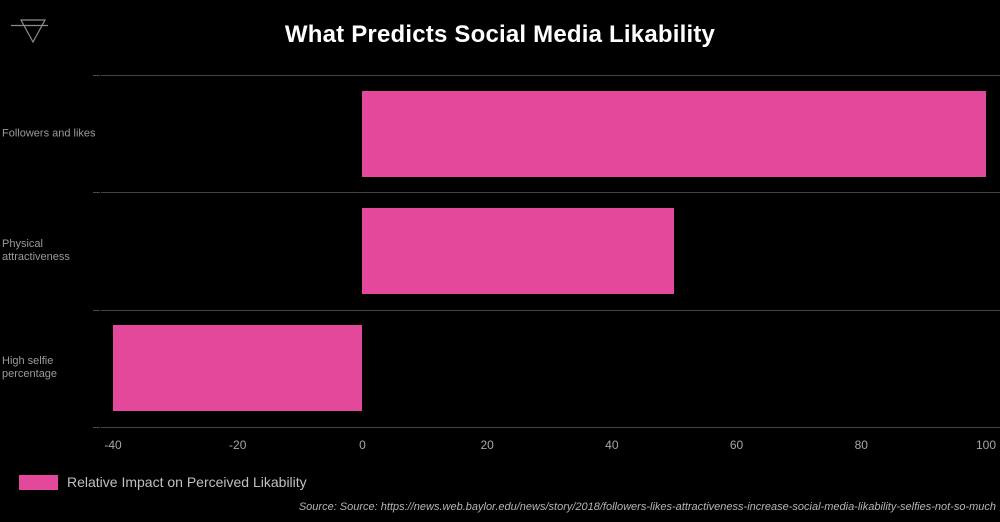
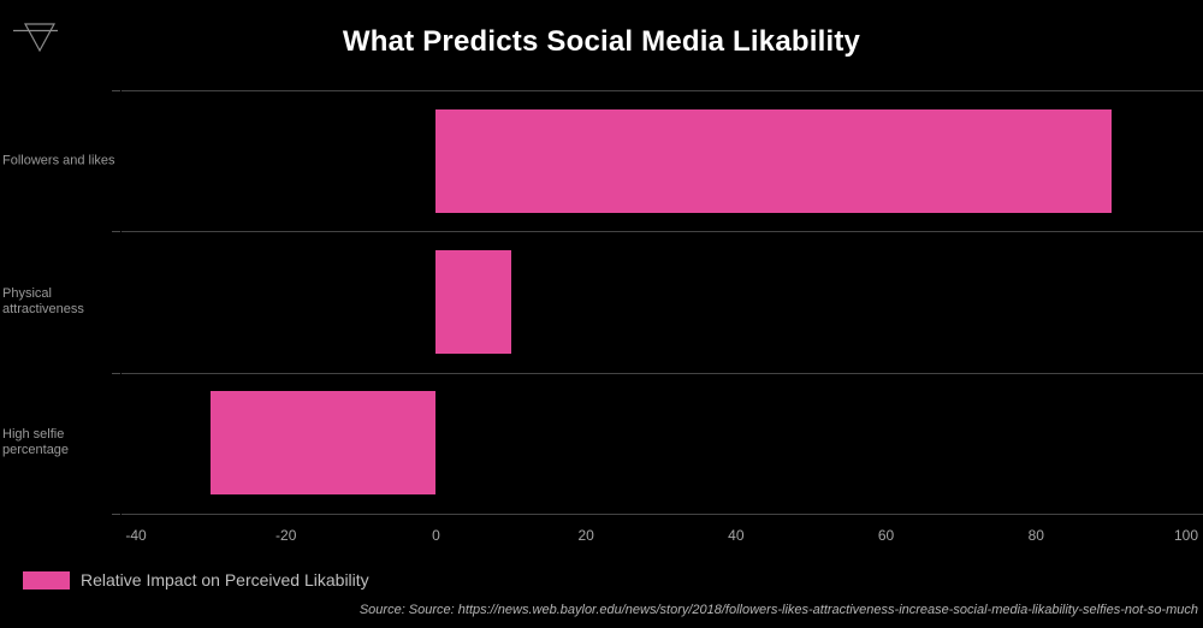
Followers and likes: 100 -> 90
Physical attractiveness: 50 -> 10
High selfie percentage: -40 -> -30
